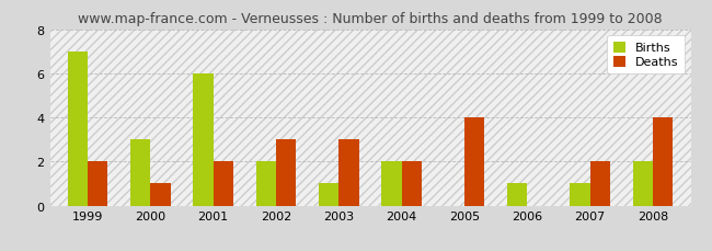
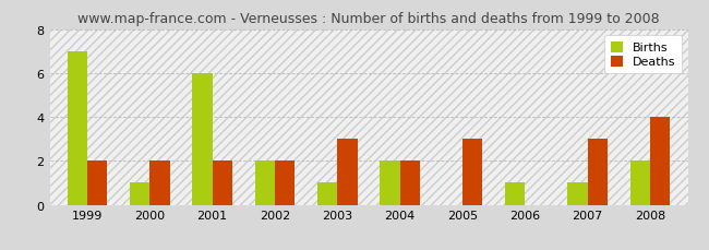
Births/2000: 3 -> 1
Deaths/2000: 1 -> 2
Deaths/2002: 3 -> 2
Deaths/2005: 4 -> 3
Deaths/2007: 2 -> 3
